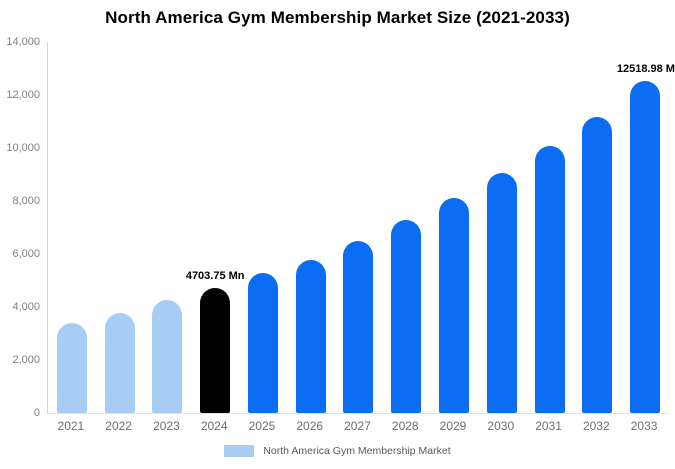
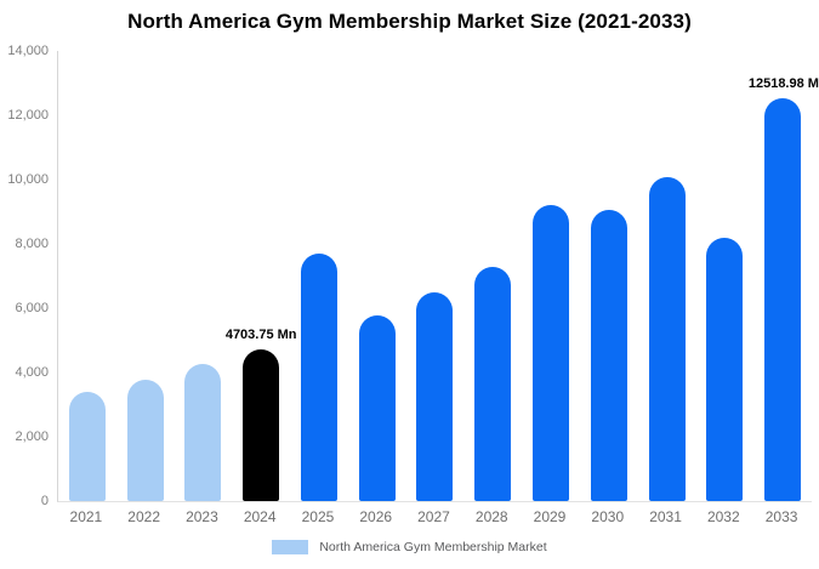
2025: 5300 -> 7700
2029: 8100 -> 9200
2032: 11200 -> 8200
